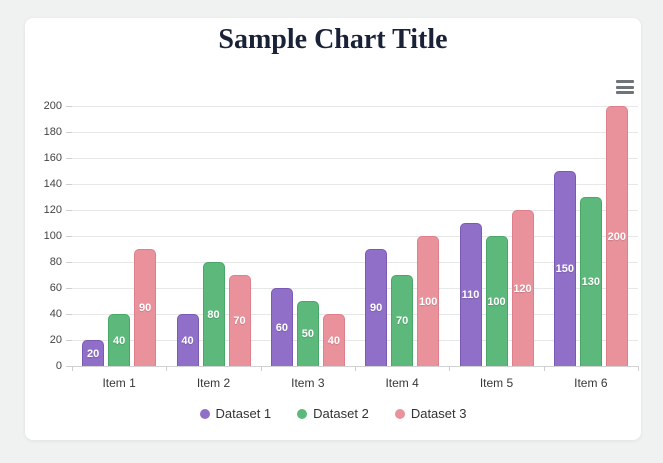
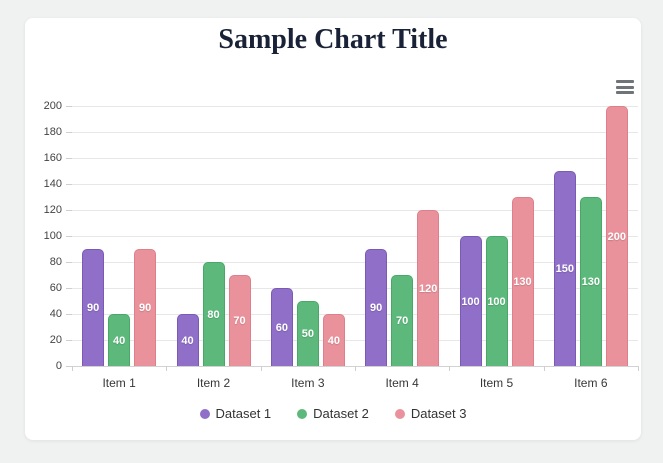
Dataset 1/Item 1: 20 -> 90
Dataset 3/Item 4: 100 -> 120
Dataset 1/Item 5: 110 -> 100
Dataset 3/Item 5: 120 -> 130
